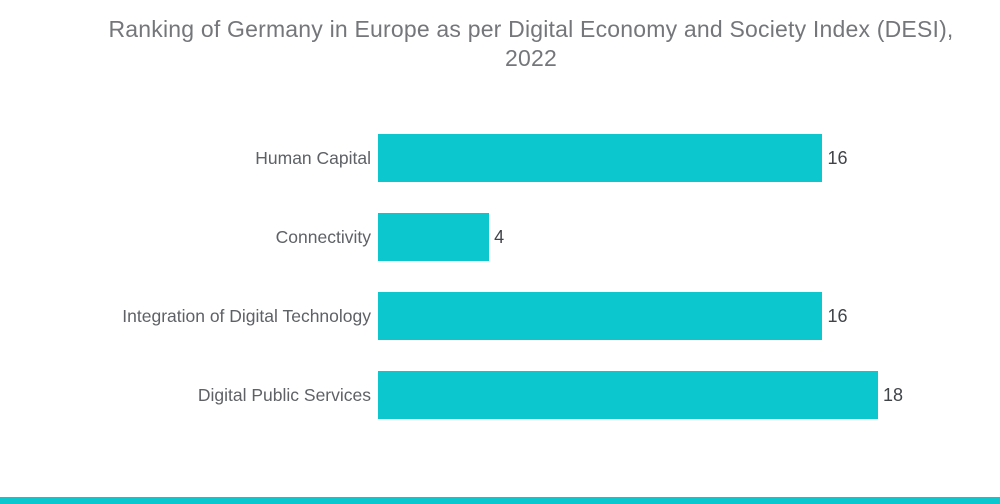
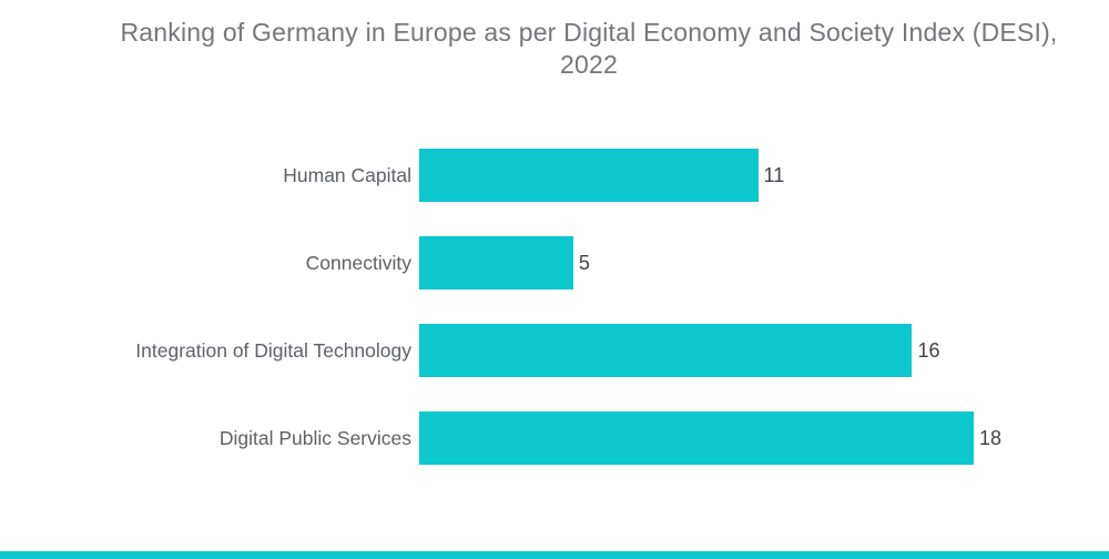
Human Capital: 16 -> 11
Connectivity: 4 -> 5
